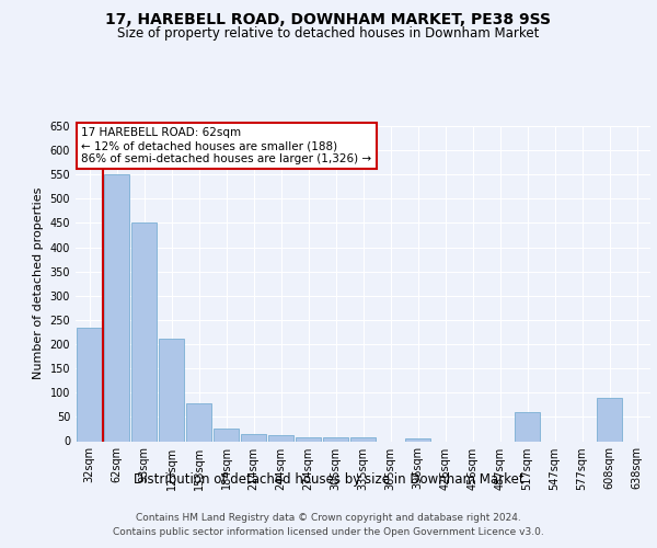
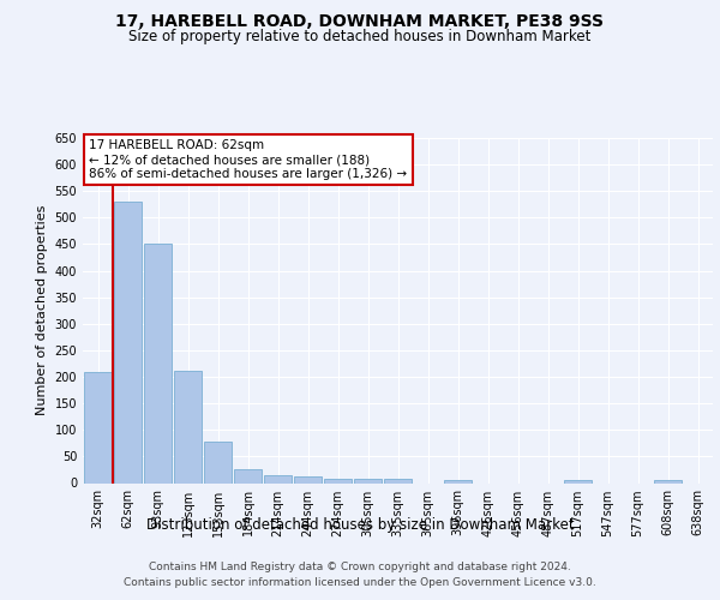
32sqm: 235 -> 209
62sqm: 550 -> 530
517sqm: 60 -> 5
608sqm: 90 -> 6
